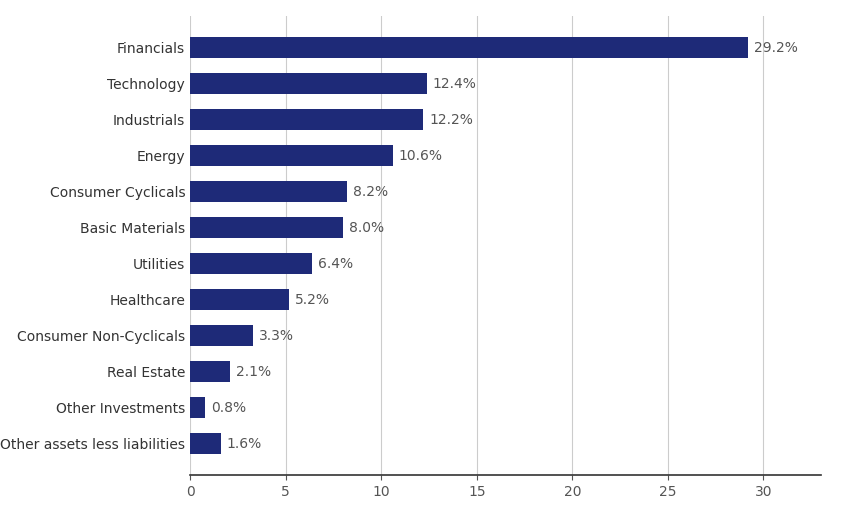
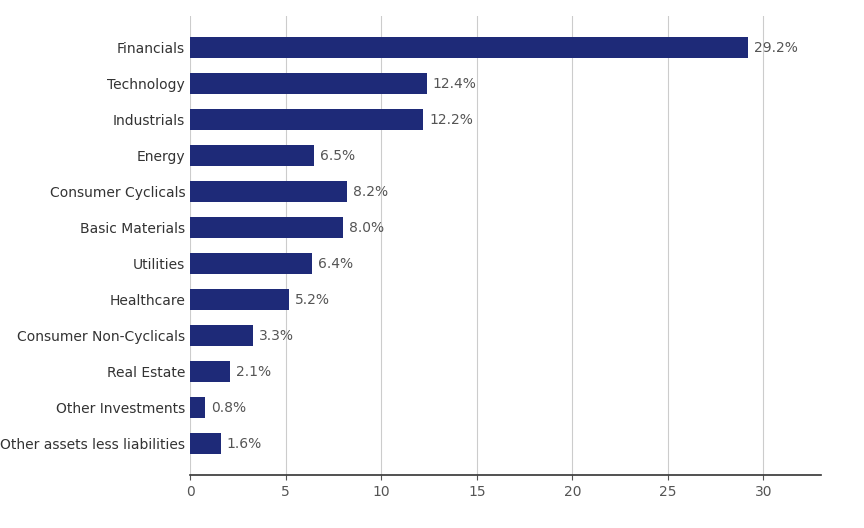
Energy: 10.6% -> 6.5%
